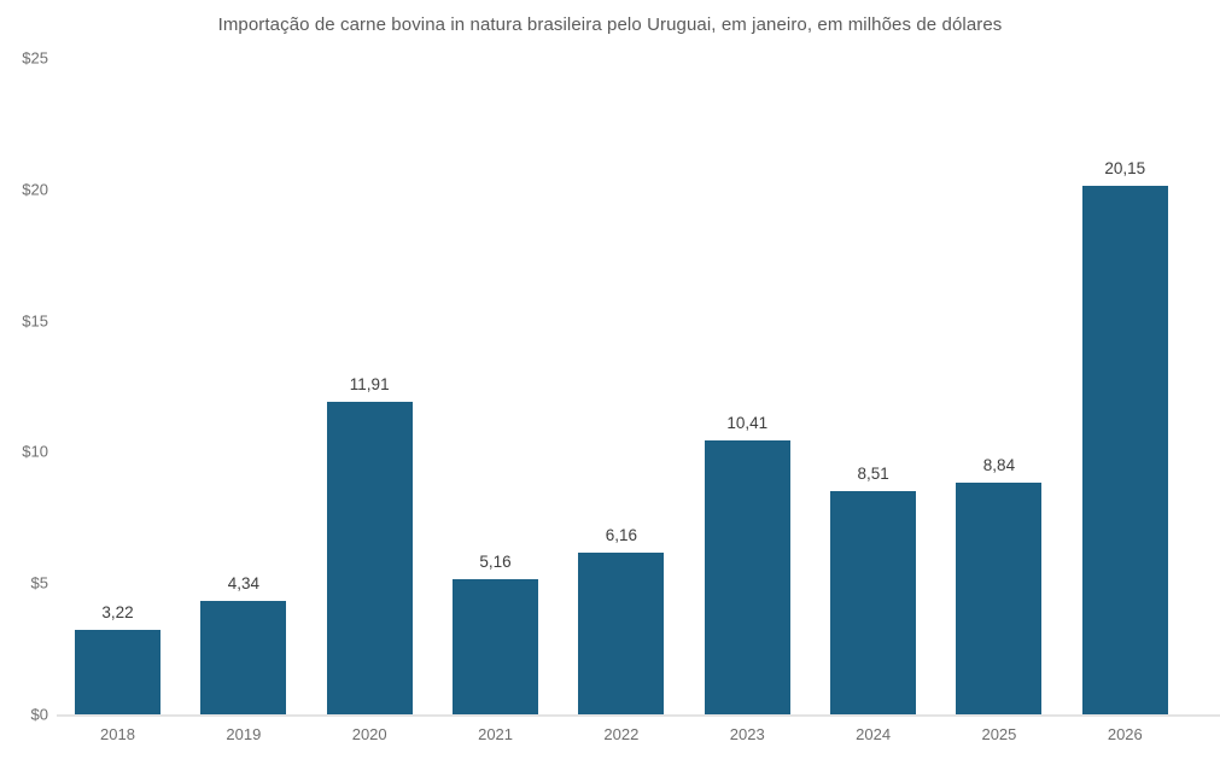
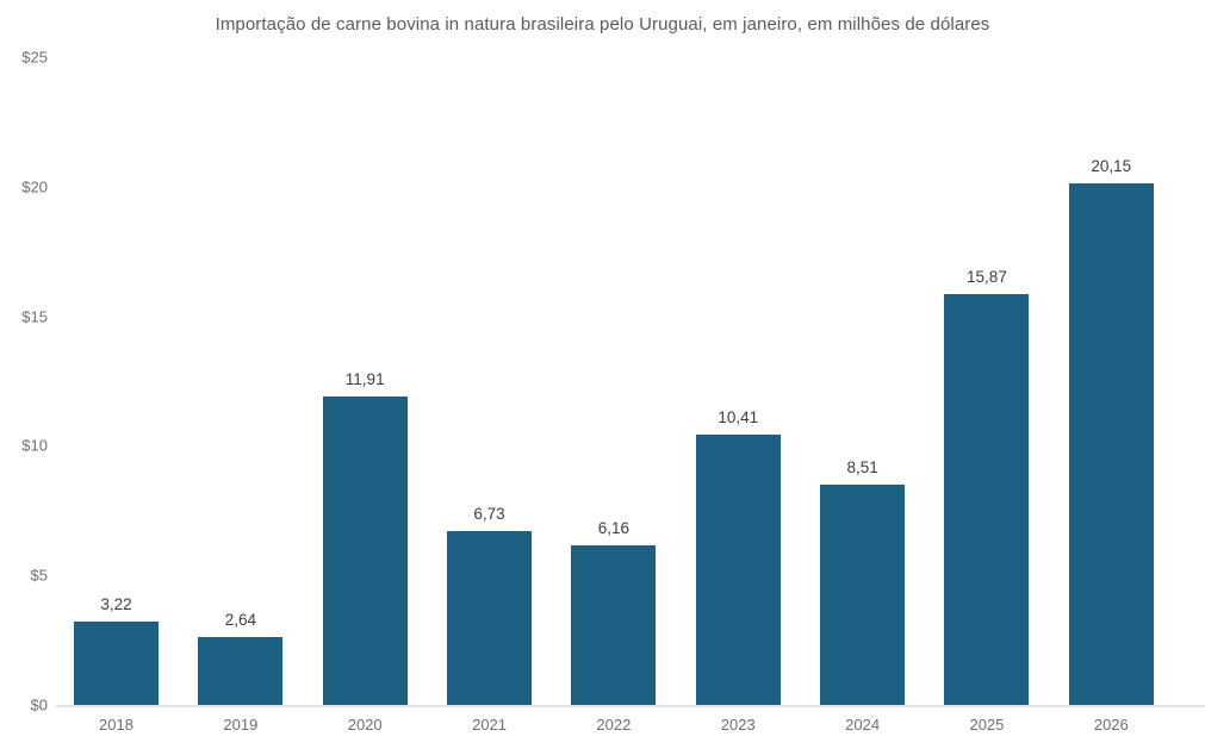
2019: 4,34 -> 2,64
2021: 5,16 -> 6,73
2025: 8,84 -> 15,87
